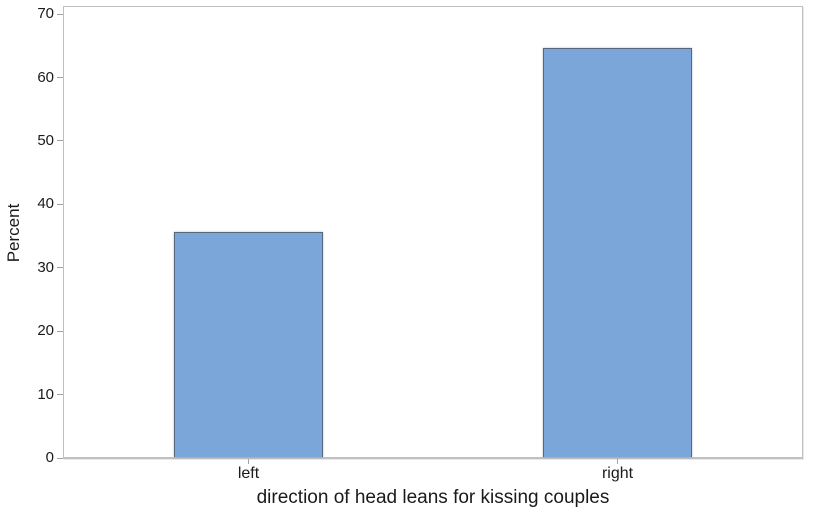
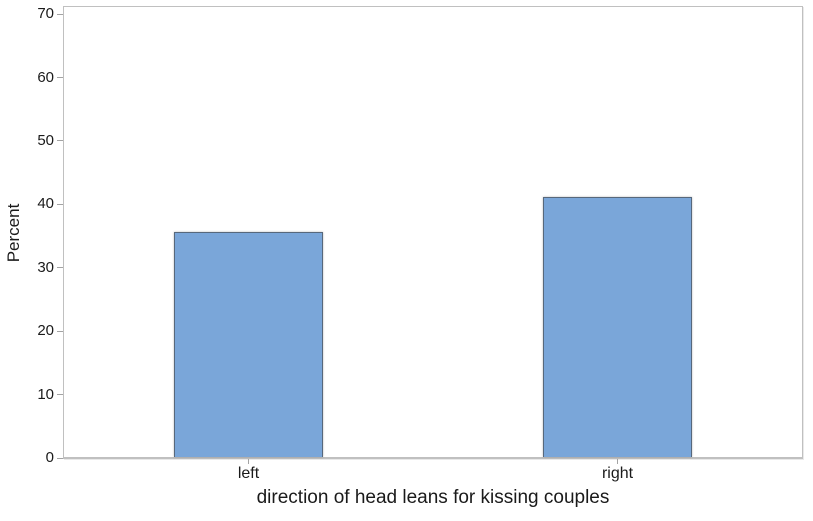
right: 64 -> 41
